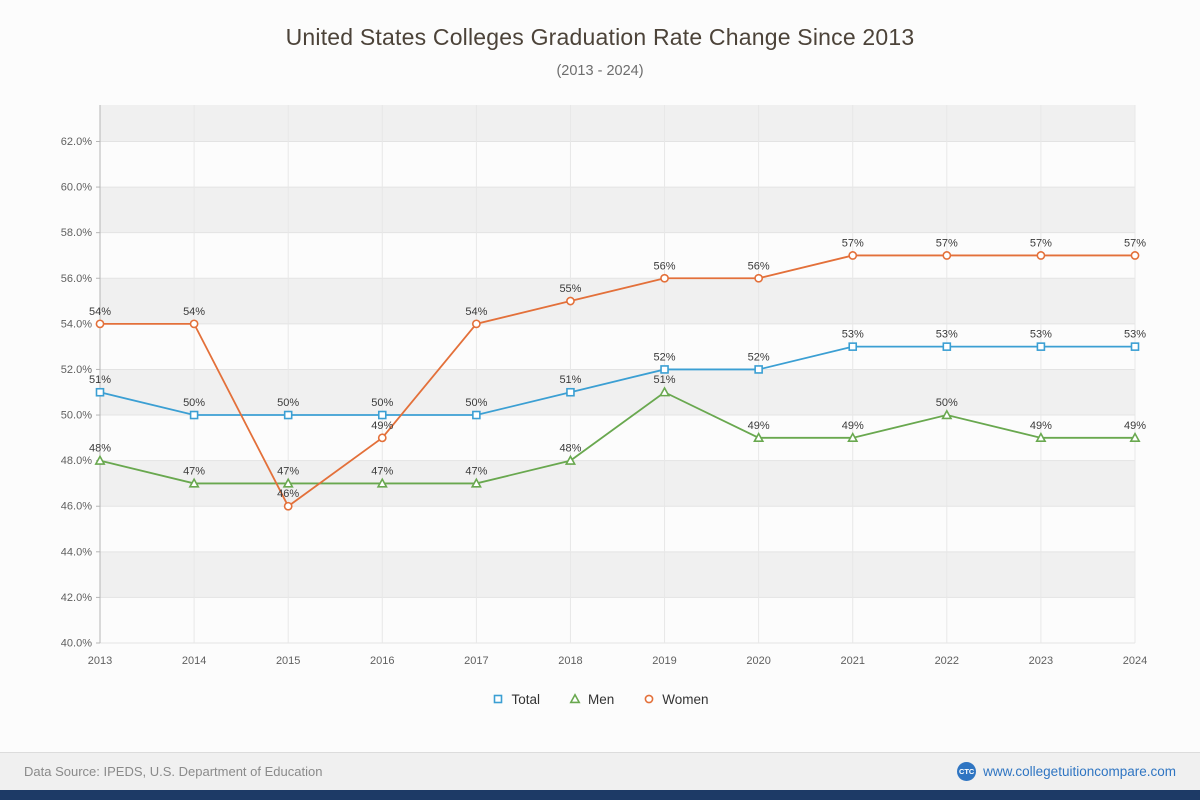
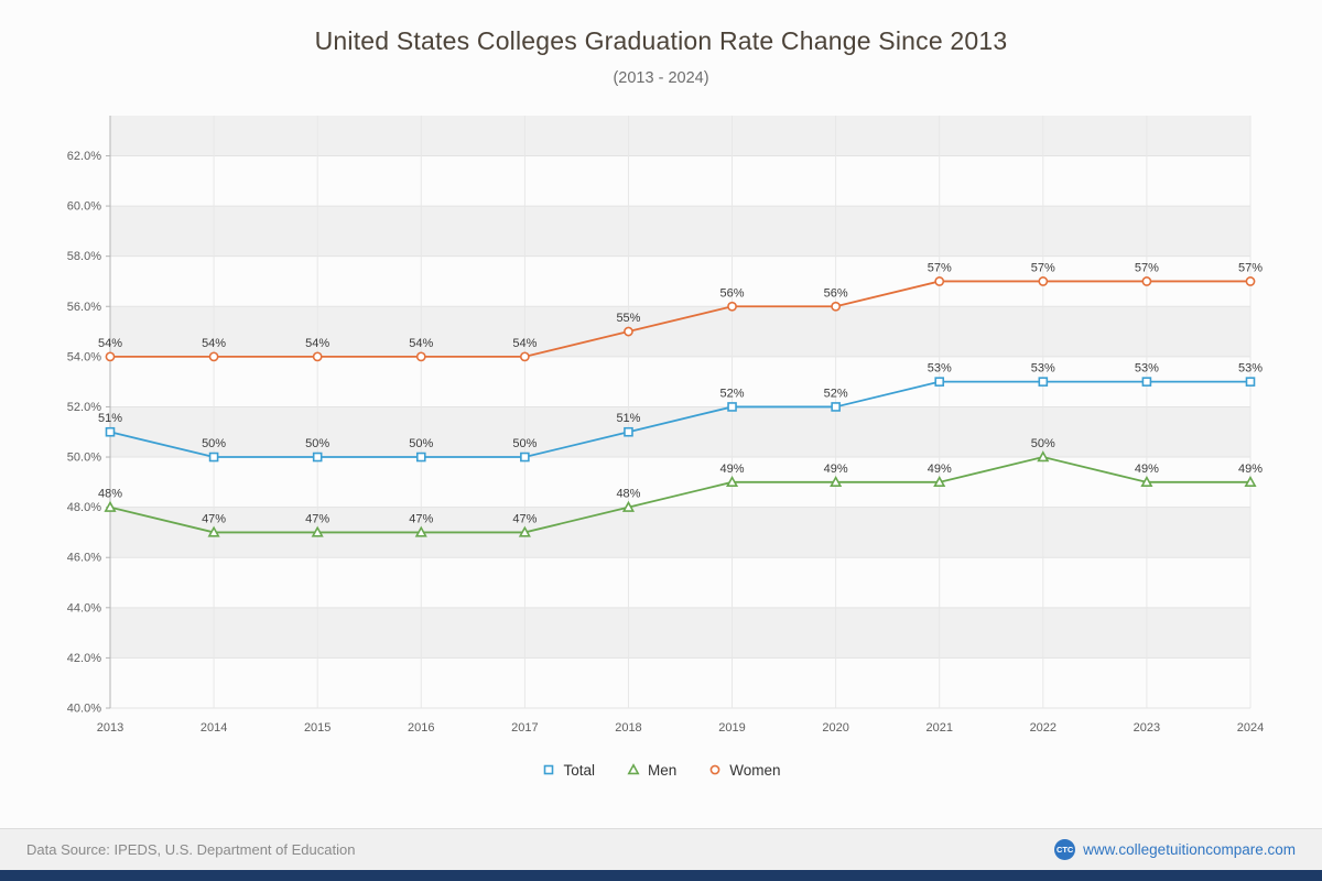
Women/2015: 46% -> 54%
Women/2016: 49% -> 54%
Men/2019: 51% -> 49%
